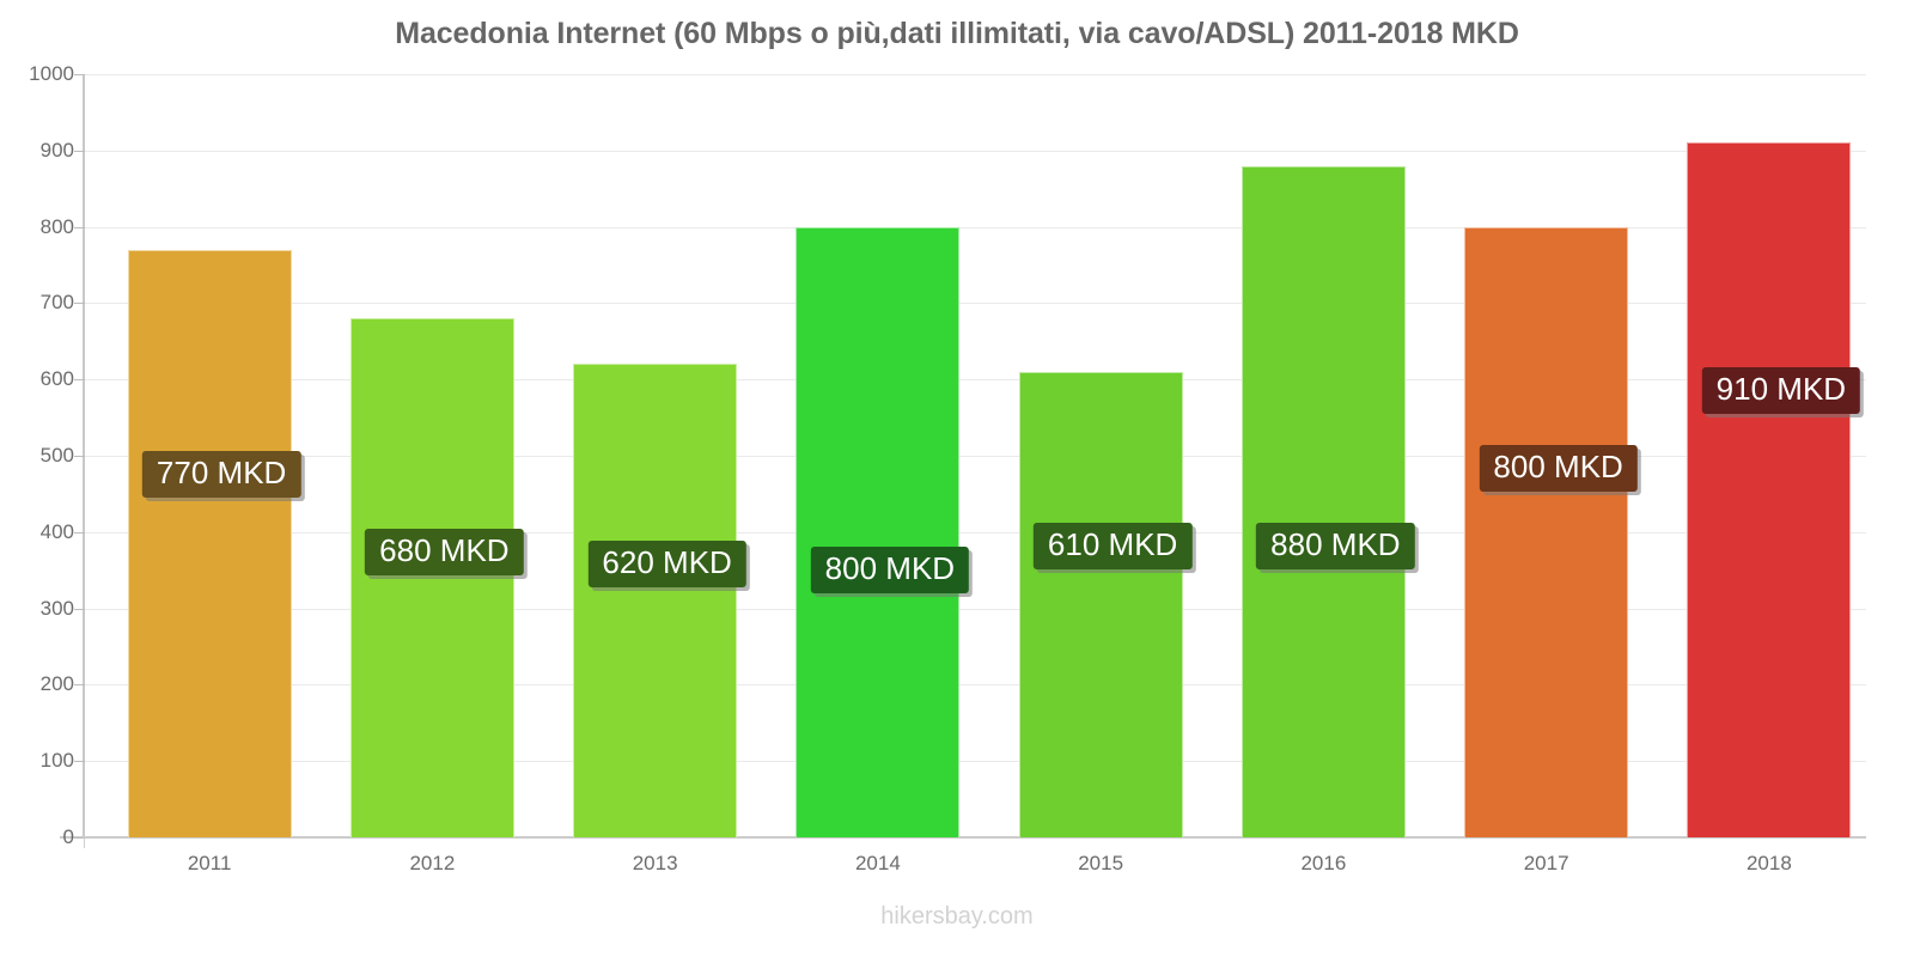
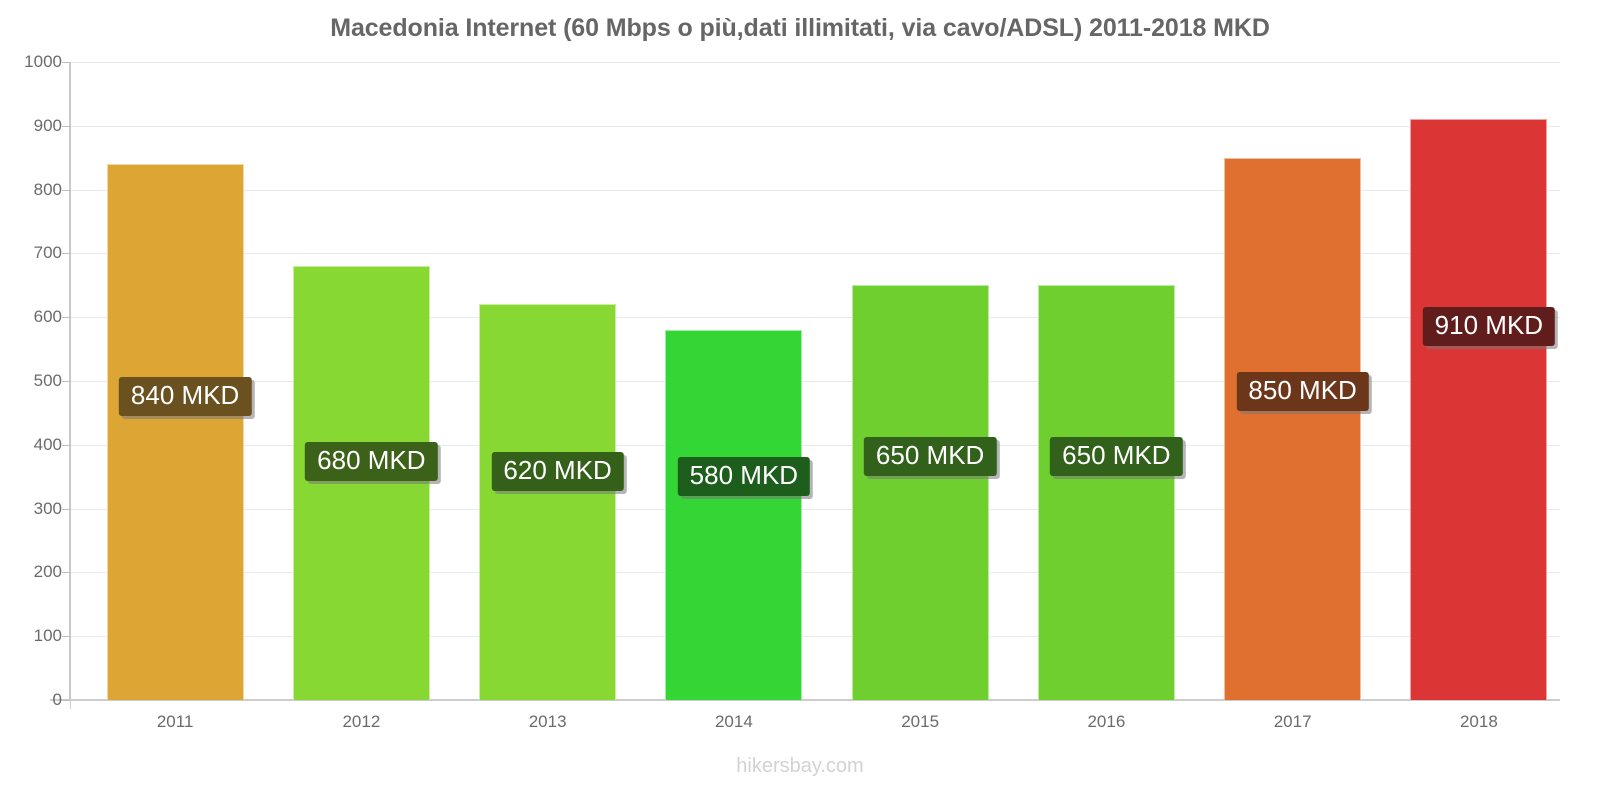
2011: 770 -> 840
2014: 800 -> 580
2015: 610 -> 650
2016: 880 -> 650
2017: 800 -> 850
